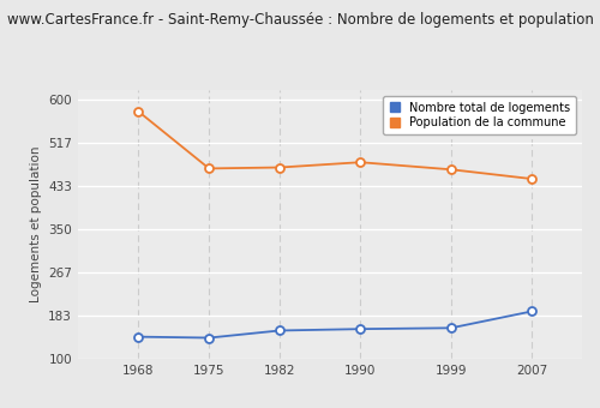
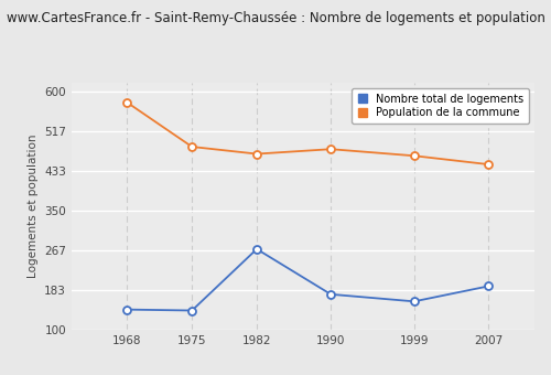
Population de la commune/1975: 468 -> 485
Nombre total de logements/1982: 155 -> 270
Nombre total de logements/1990: 158 -> 175
